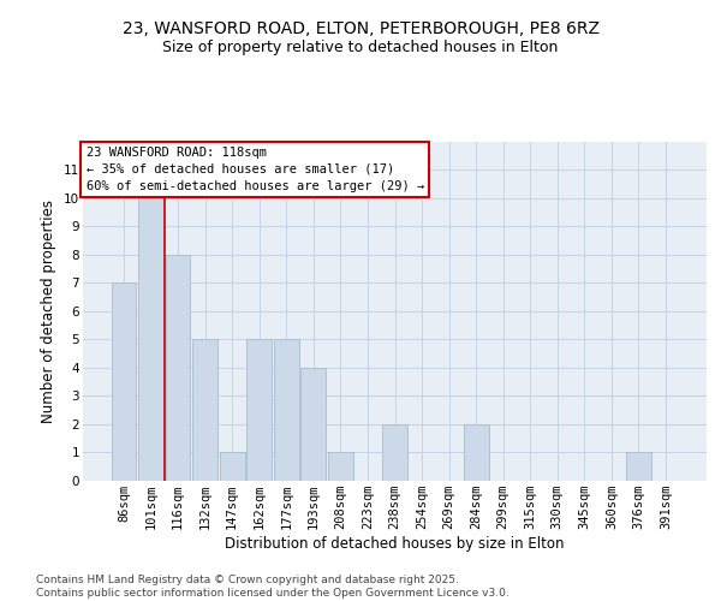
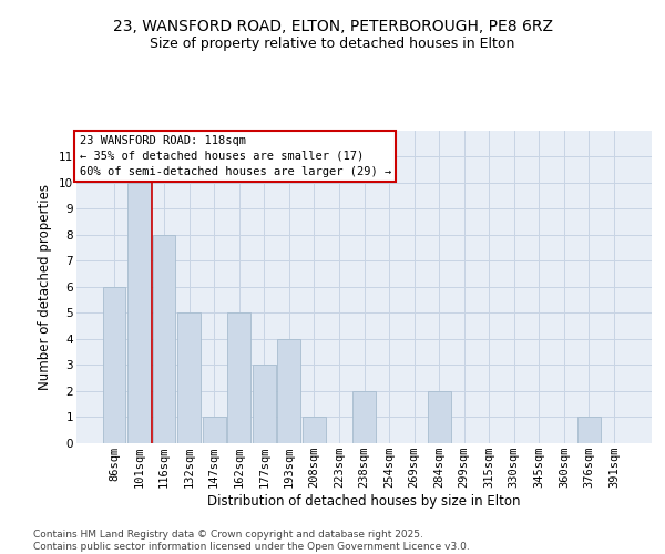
86sqm: 7 -> 6
177sqm: 5 -> 3
